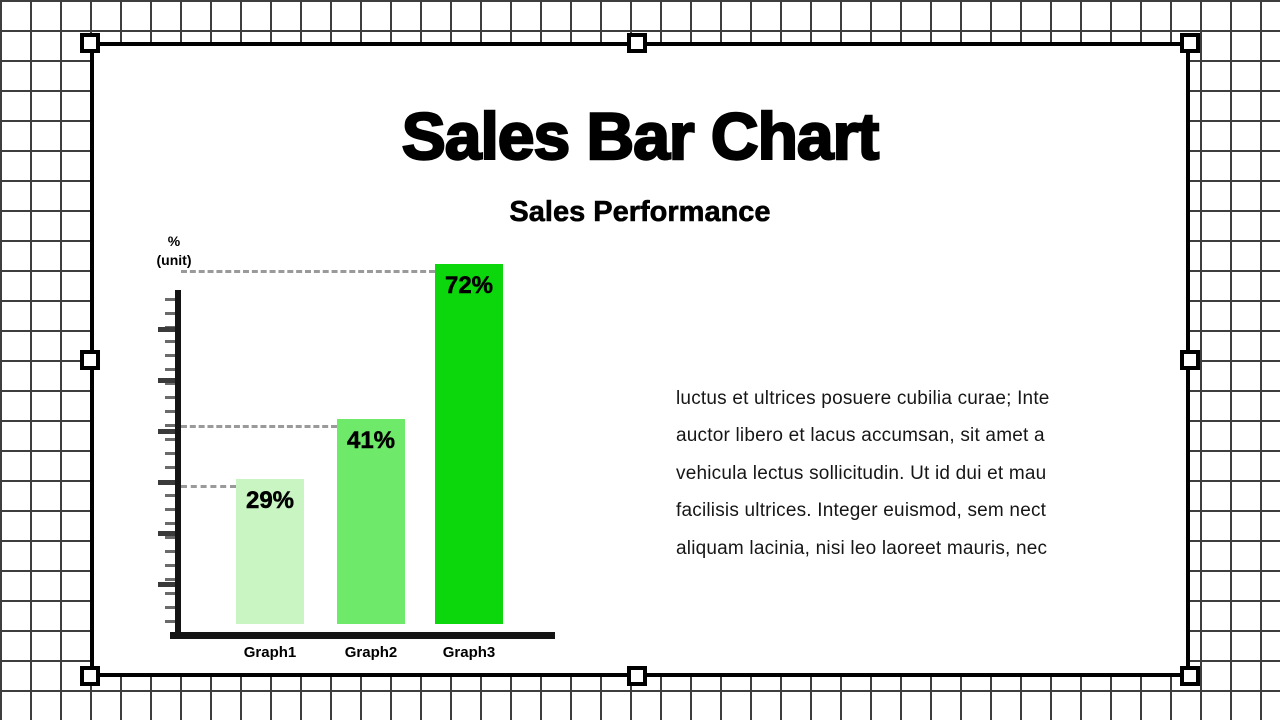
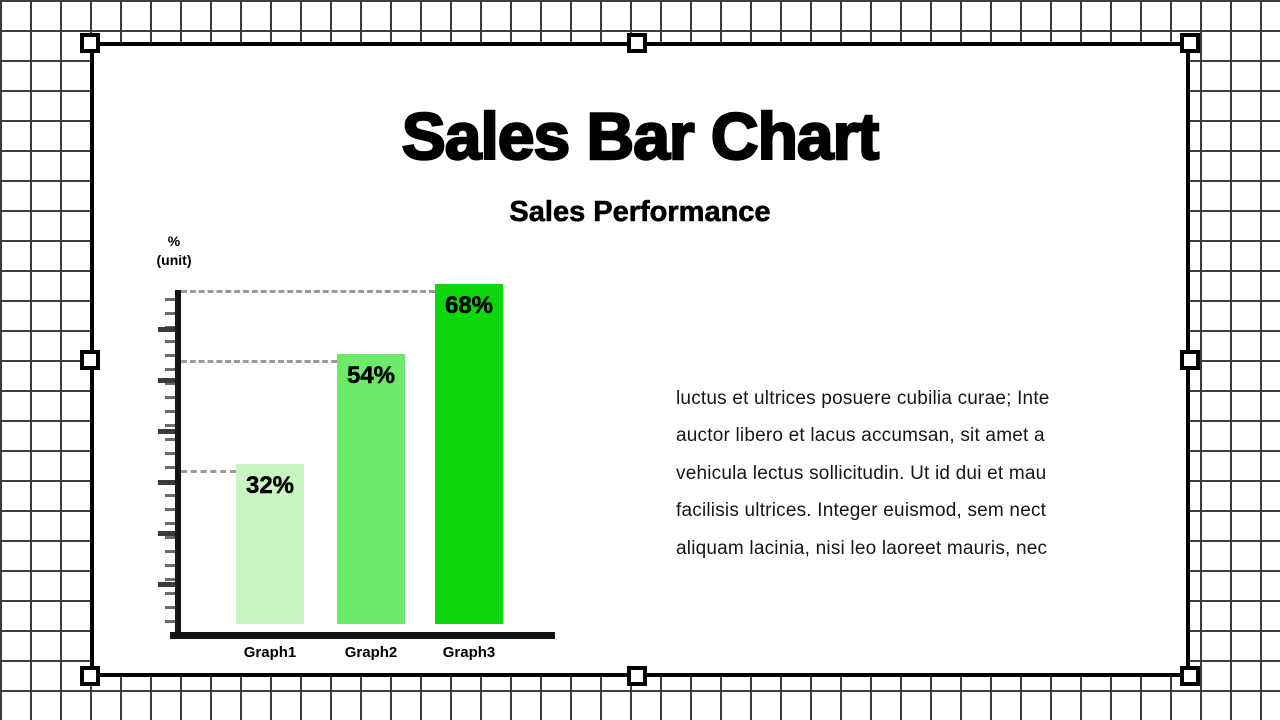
Graph1: 29% -> 32%
Graph2: 41% -> 54%
Graph3: 72% -> 68%
